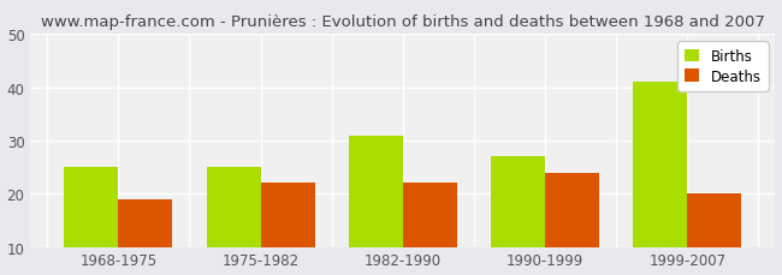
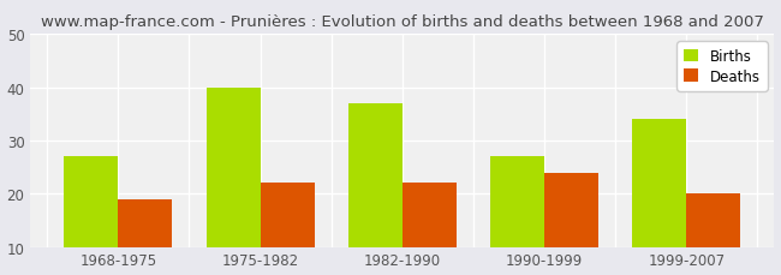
Births/1968-1975: 25 -> 27
Births/1975-1982: 25 -> 40
Births/1982-1990: 31 -> 37
Births/1999-2007: 41 -> 34
